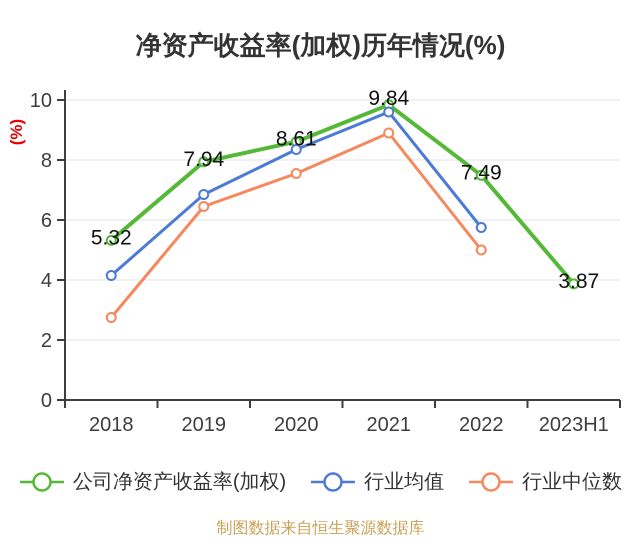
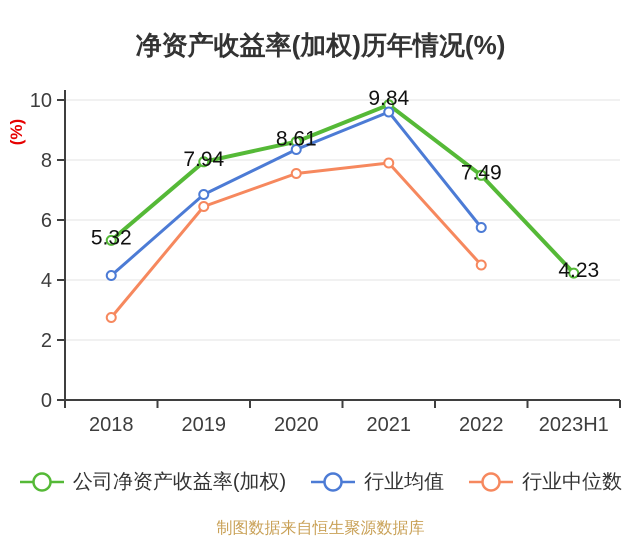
行业中位数/2021: 8.9 -> 7.9
行业中位数/2022: 5.0 -> 4.5
公司净资产收益率(加权)/2023H1: 3.87 -> 4.23
